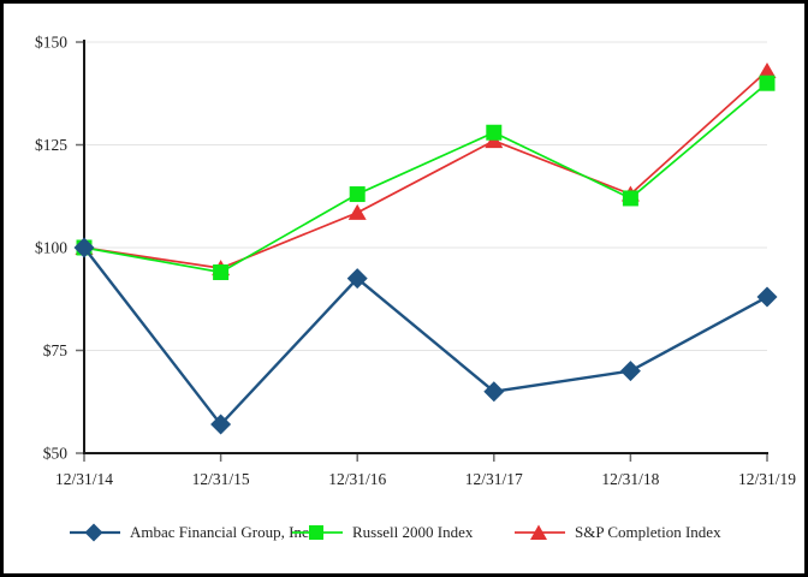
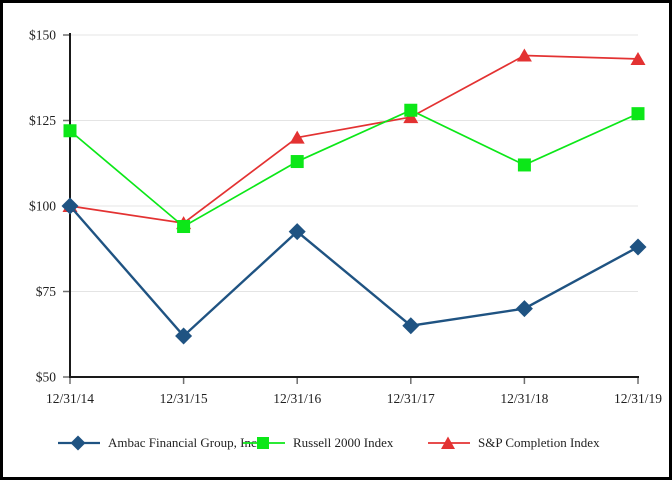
Russell 2000 Index/12/31/14: $100 -> $122
Ambac Financial Group, Inc./12/31/15: $57 -> $62
S&P Completion Index/12/31/16: $108 -> $120
S&P Completion Index/12/31/18: $113 -> $144
Russell 2000 Index/12/31/19: $140 -> $127
